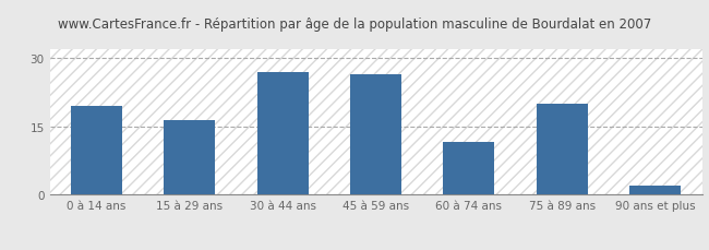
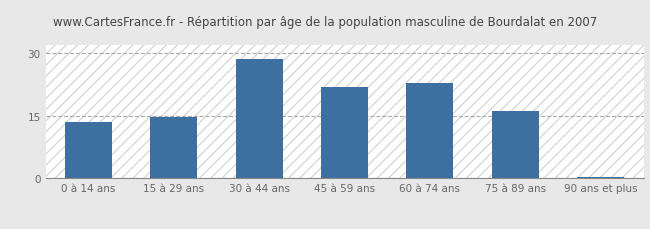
0 à 14 ans: 19.5 -> 13.5
15 à 29 ans: 16.5 -> 14.8
30 à 44 ans: 27.0 -> 28.6
45 à 59 ans: 26.5 -> 22.0
60 à 74 ans: 11.5 -> 23.0
75 à 89 ans: 20.0 -> 16.2
90 ans et plus: 2.0 -> 0.4
